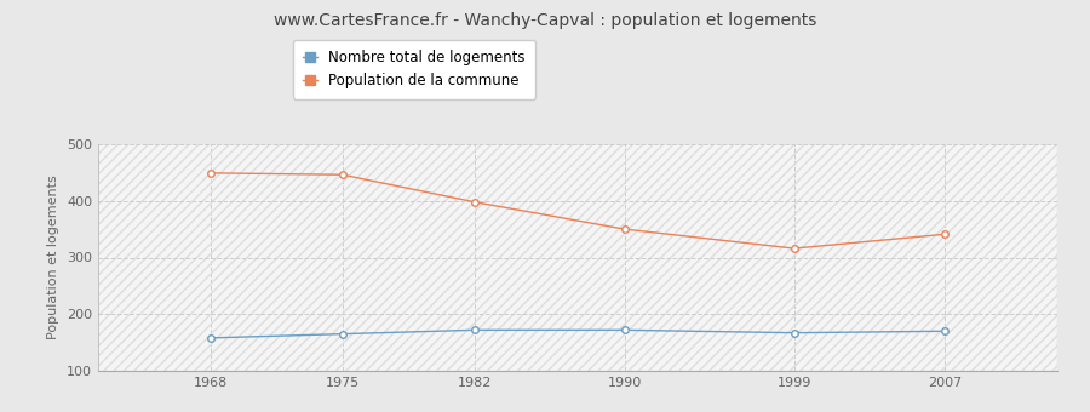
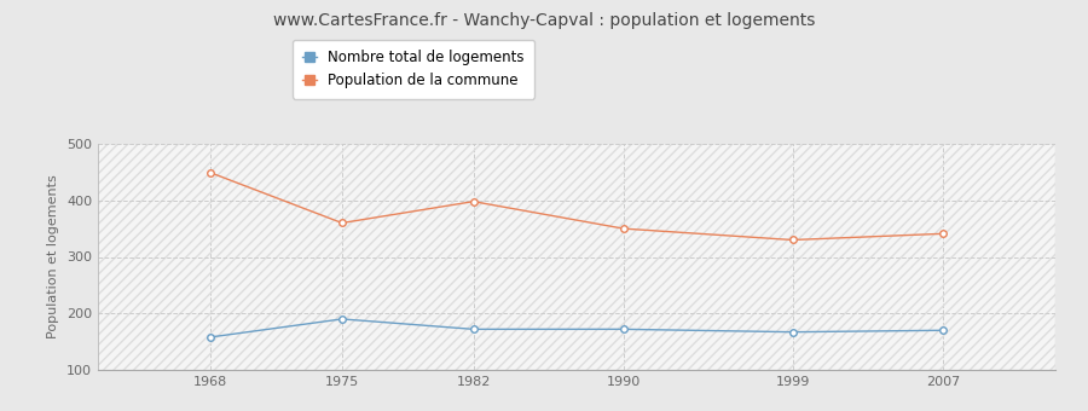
Nombre total de logements/1975: 165 -> 190
Population de la commune/1975: 446 -> 360
Population de la commune/1999: 316 -> 330
